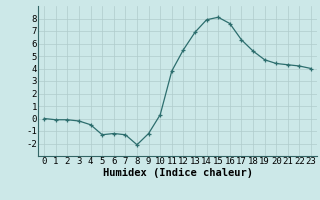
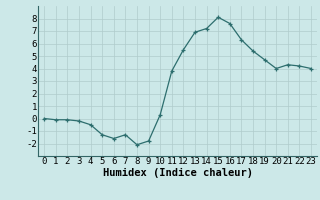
6: -1.2 -> -1.6
9: -1.2 -> -1.8
14: 7.9 -> 7.2
20: 4.4 -> 4.0
